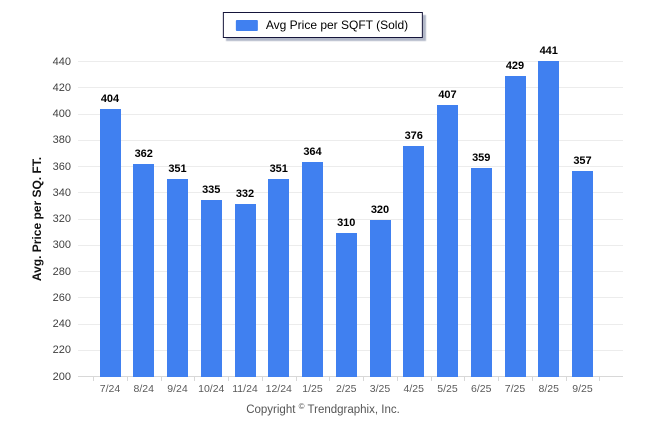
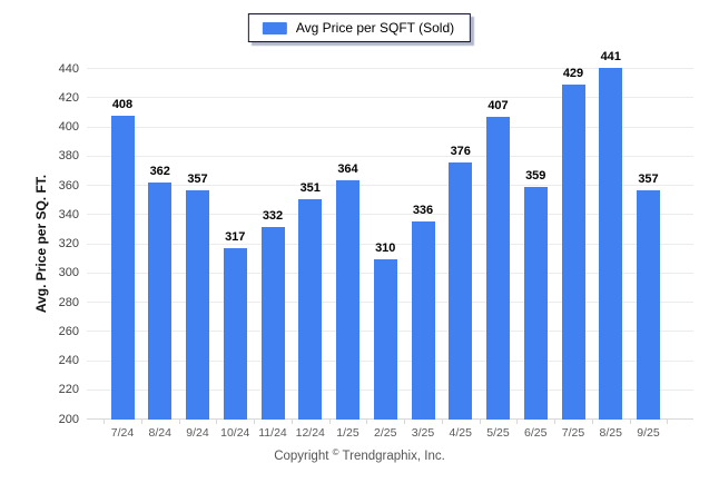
7/24: 404 -> 408
9/24: 351 -> 357
10/24: 335 -> 317
3/25: 320 -> 336
